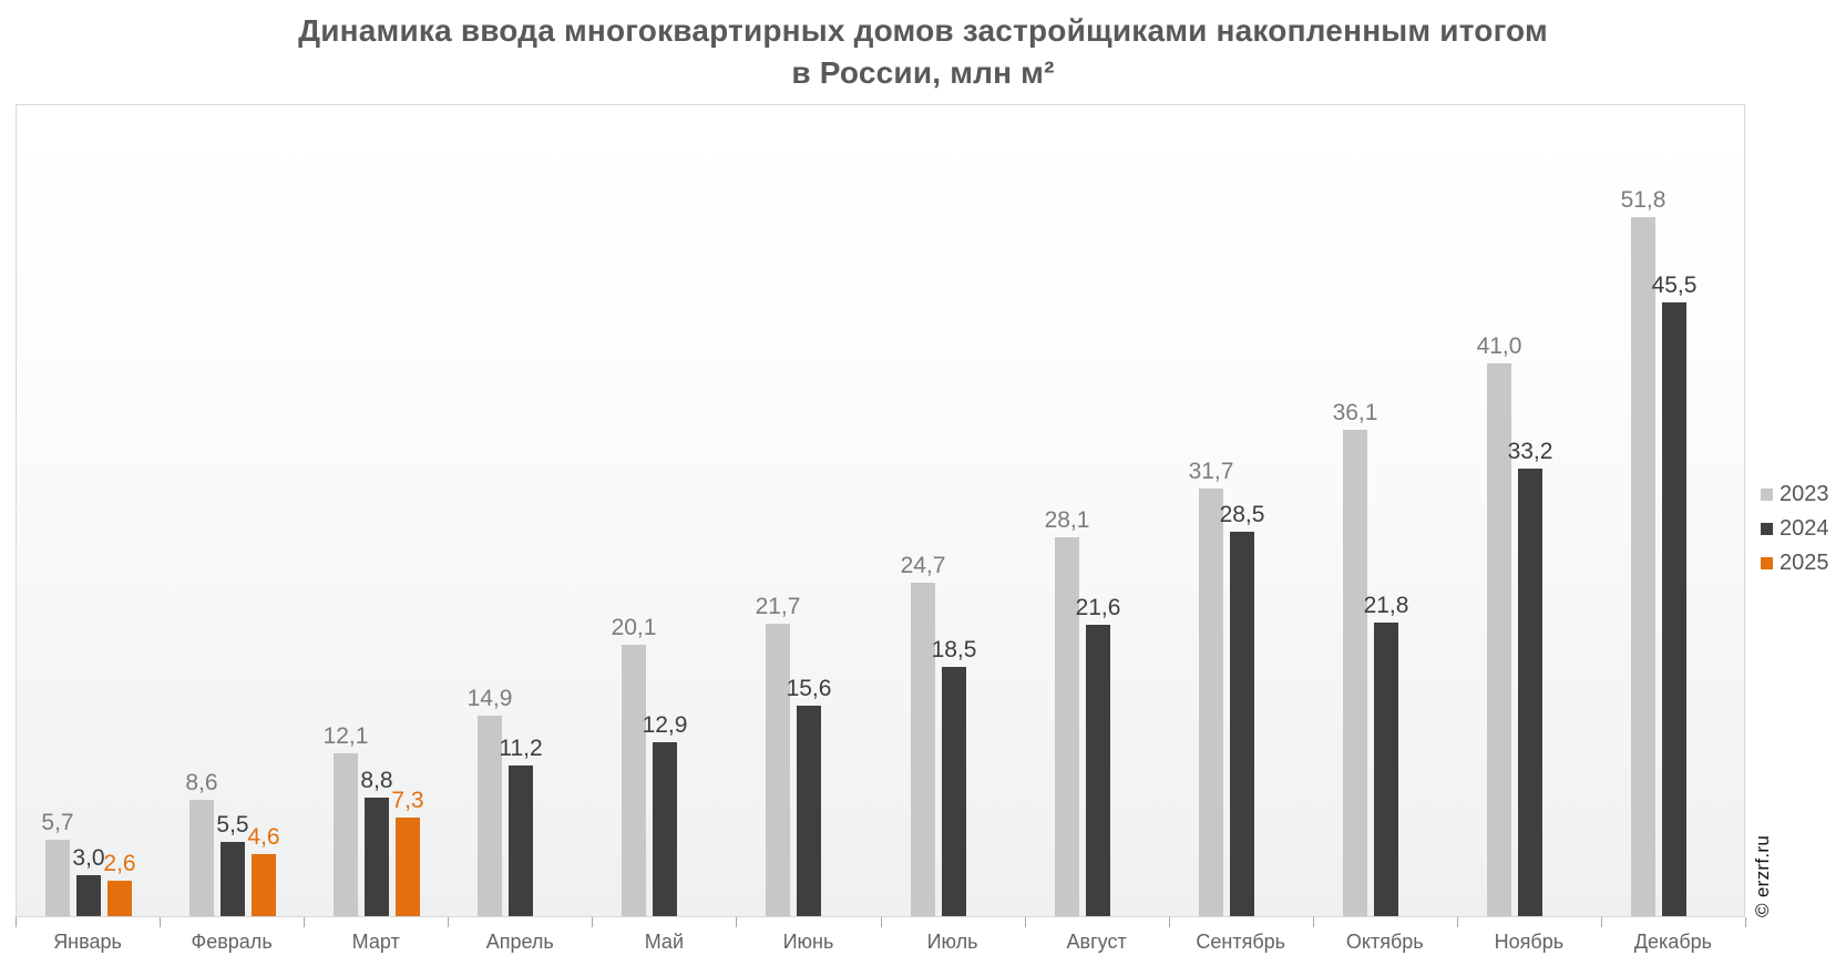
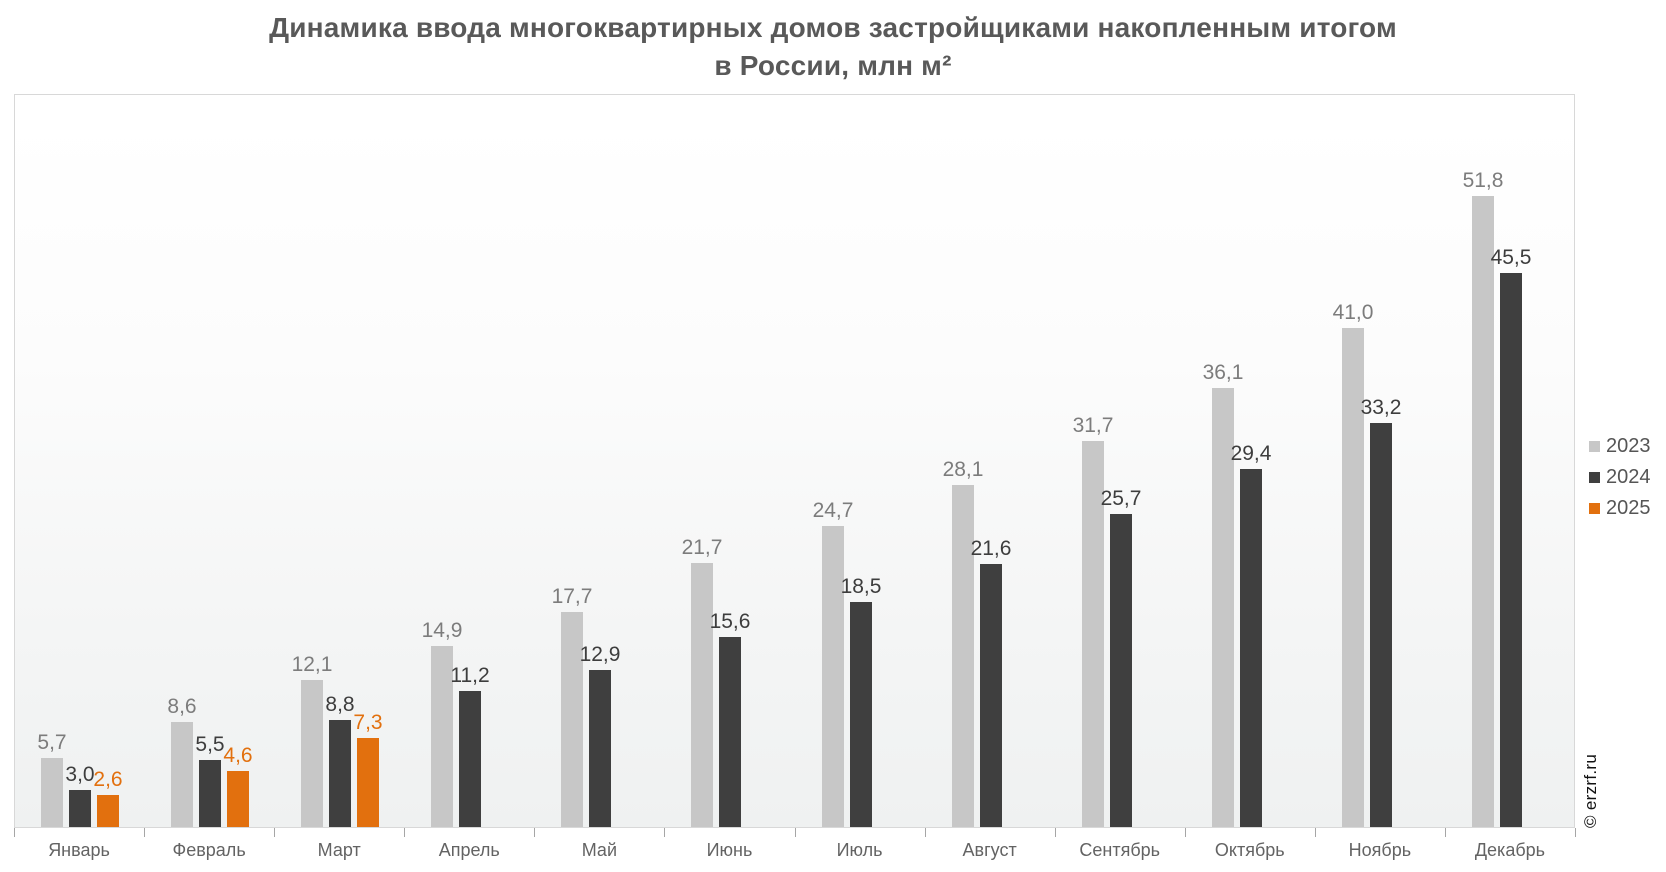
2023/Май: 20,1 -> 17,7
2024/Сентябрь: 28,5 -> 25,7
2024/Октябрь: 21,8 -> 29,4
